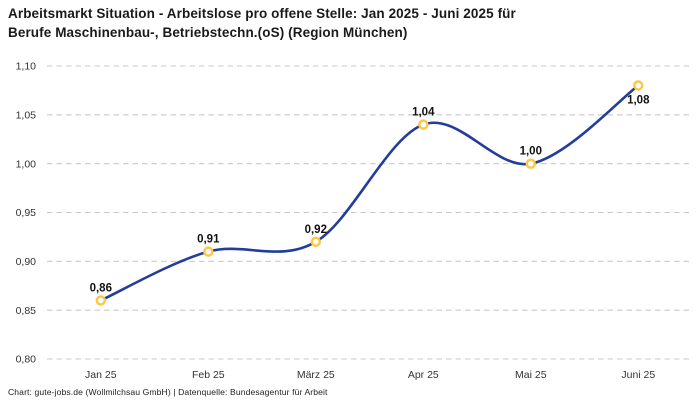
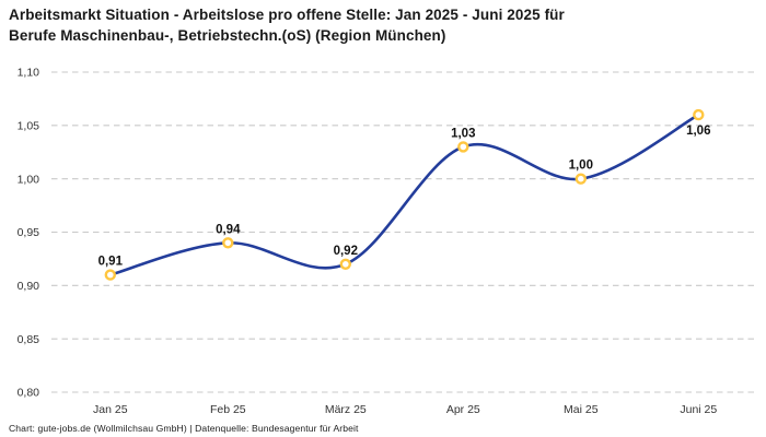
Jan 25: 0,86 -> 0,91
Feb 25: 0,91 -> 0,94
Apr 25: 1,04 -> 1,03
Juni 25: 1,08 -> 1,06
